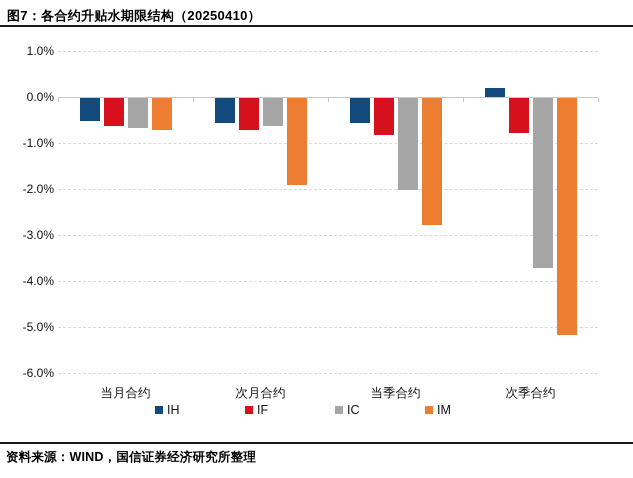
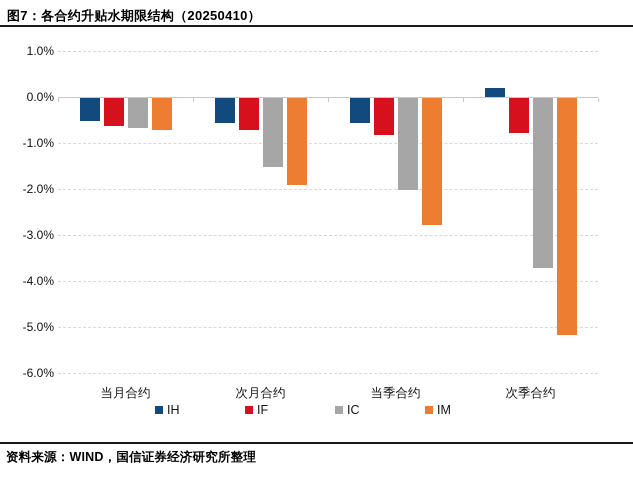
IC/次月合约: -0.6% -> -1.5%
